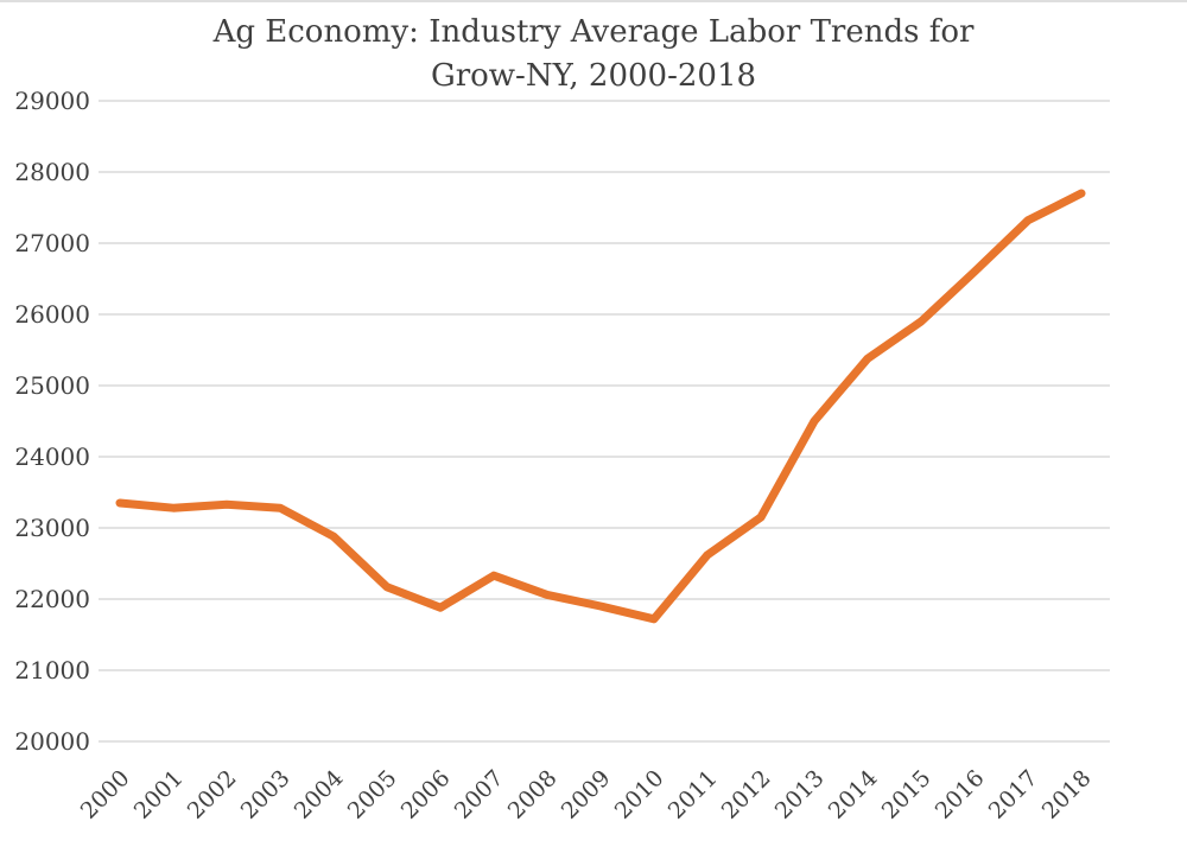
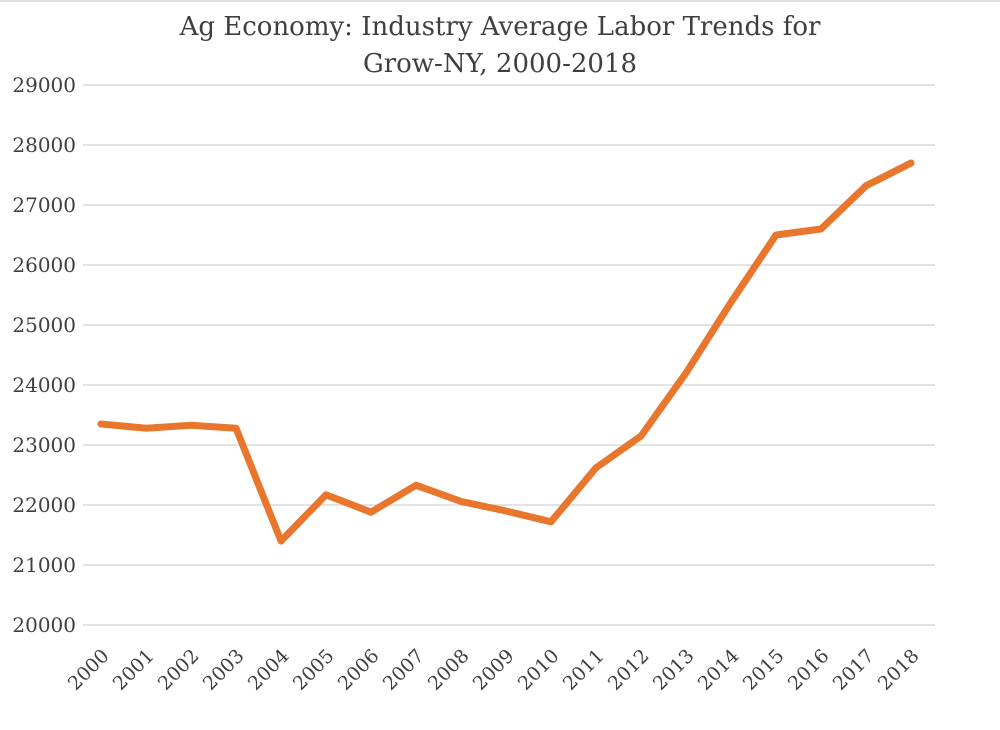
2004: 22900 -> 21400
2013: 24500 -> 24200
2015: 25900 -> 26500
